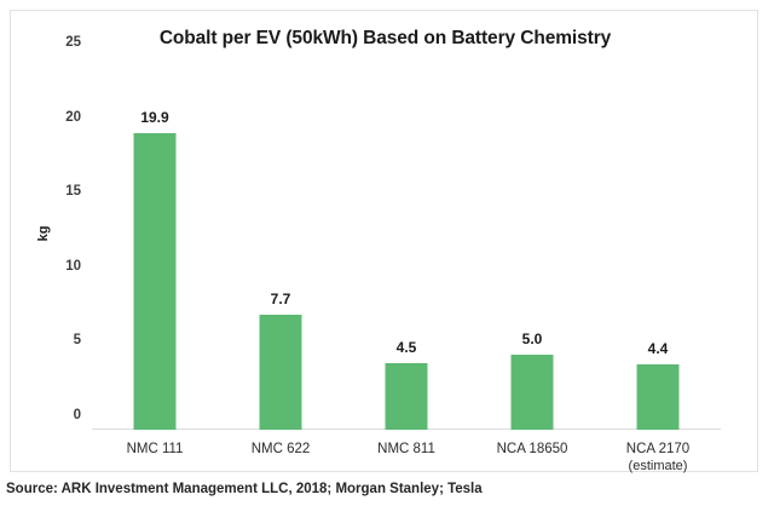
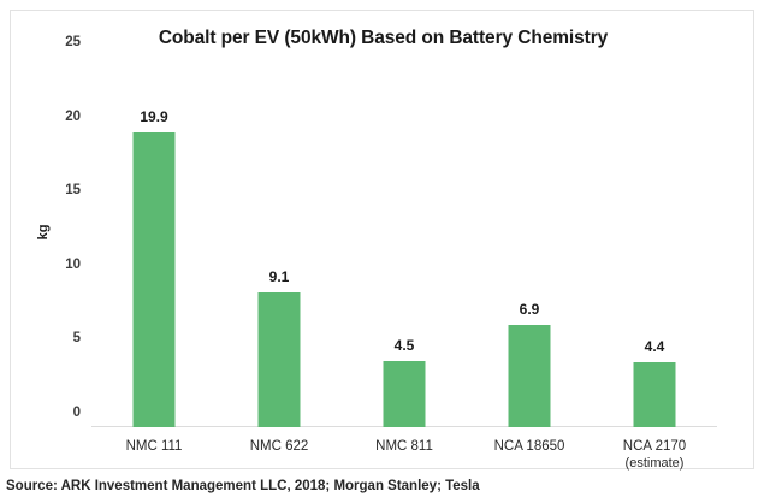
NMC 622: 7.7 -> 9.1
NCA 18650: 5.0 -> 6.9
